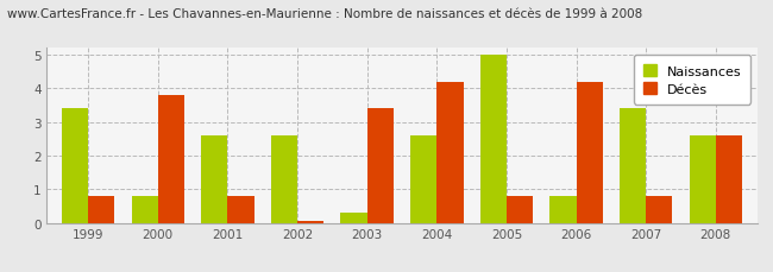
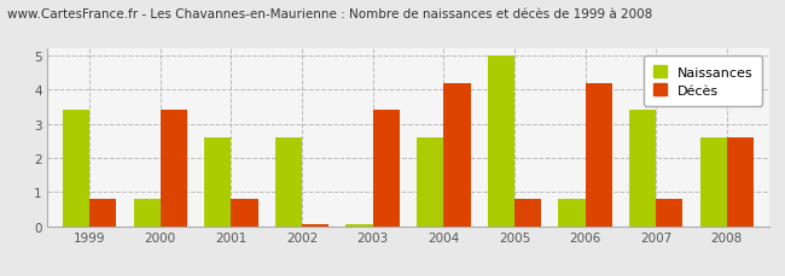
Décès/2000: 3.80 -> 3.40
Naissances/2003: 0.30 -> 0.05
